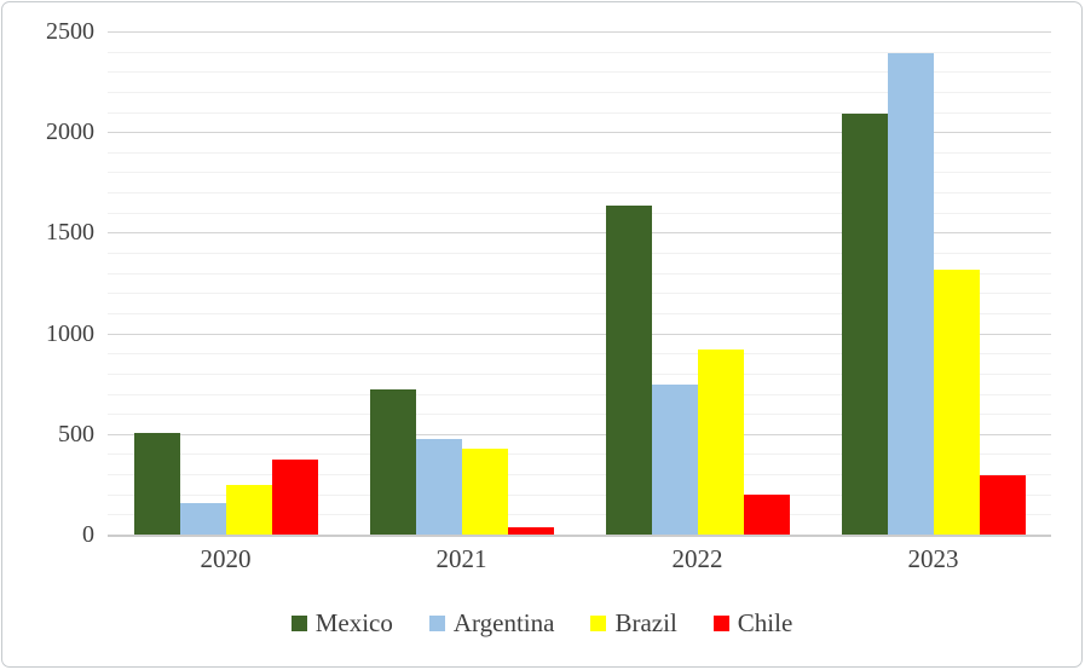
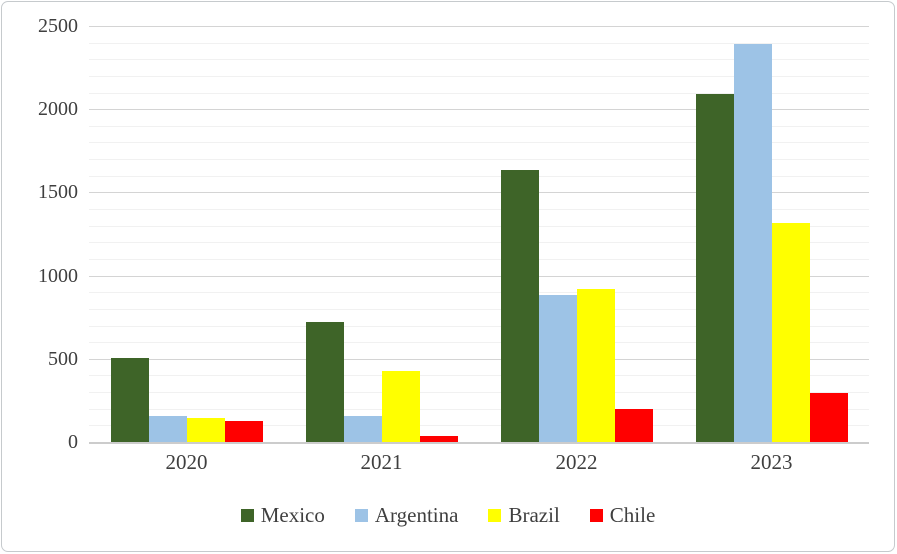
Brazil/2020: 250 -> 150
Chile/2020: 380 -> 130
Argentina/2021: 480 -> 160
Argentina/2022: 750 -> 890
